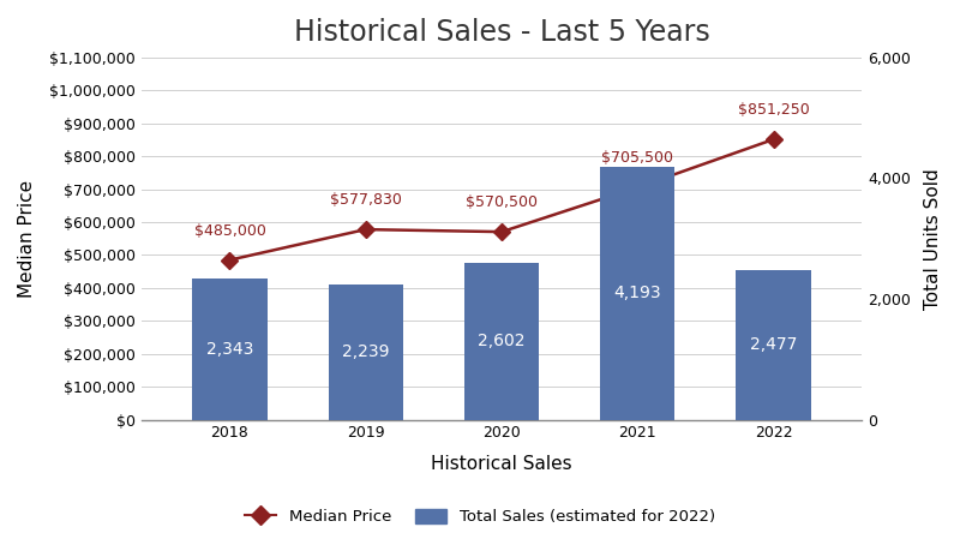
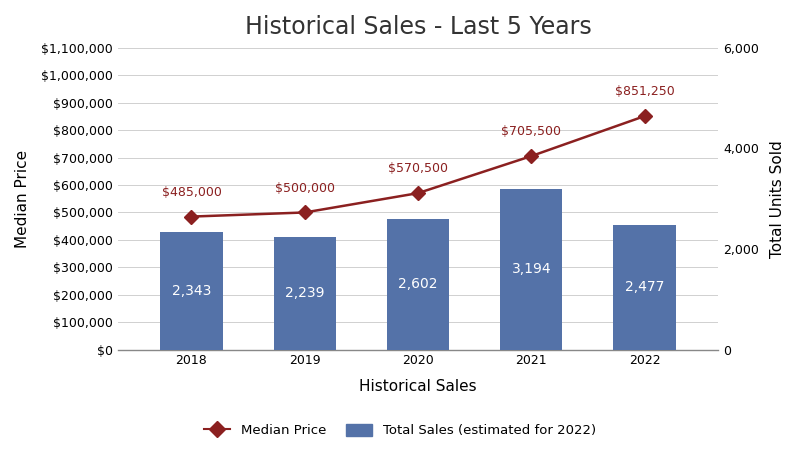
Median Price/2019: $577,830 -> $500,000
Total Sales (estimated for 2022)/2021: 4,193 -> 3,194
